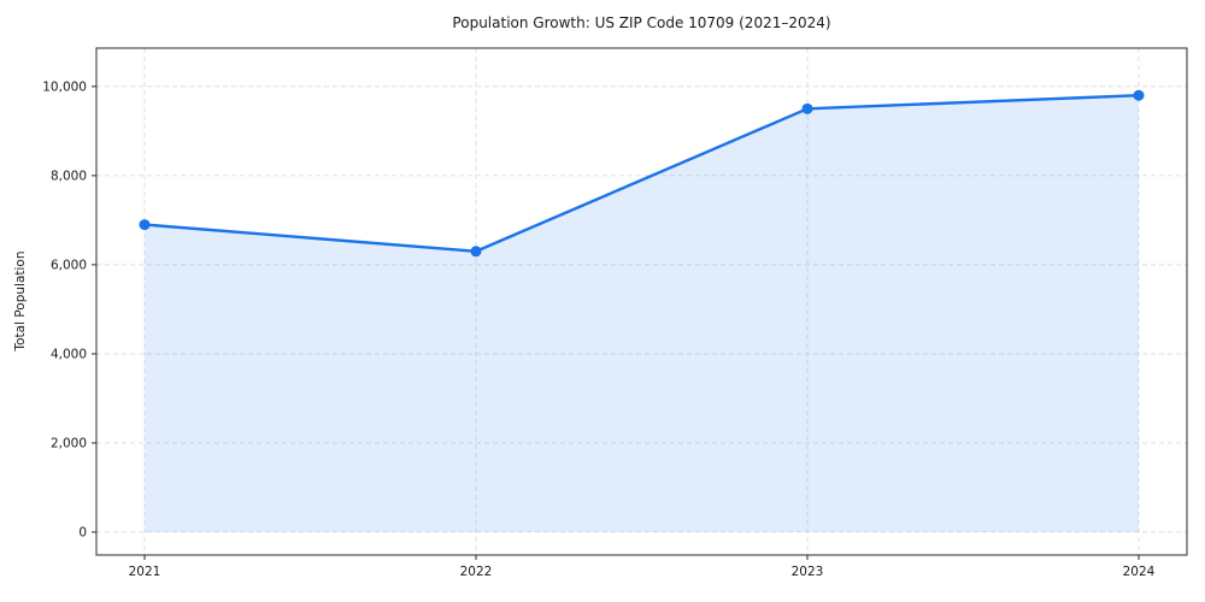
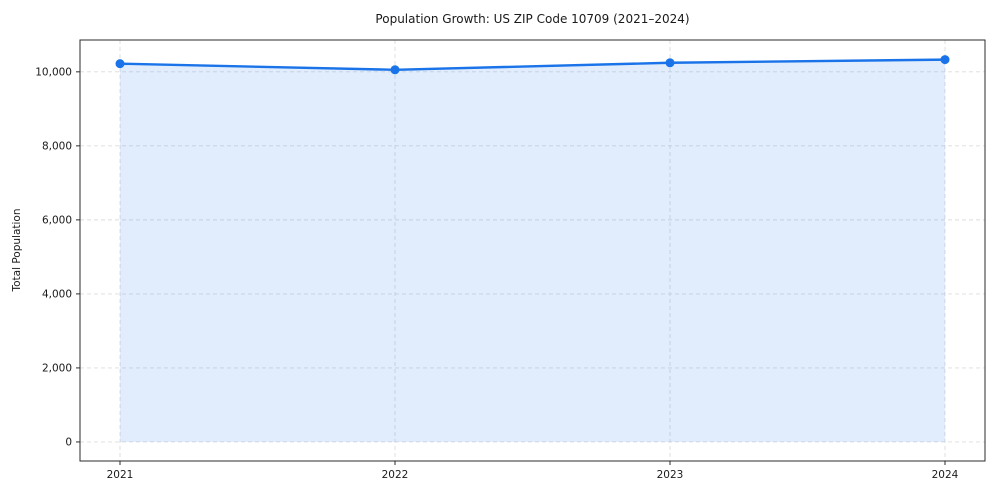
2021: 6900 -> 10200
2022: 6300 -> 10100
2023: 9500 -> 10200
2024: 9800 -> 10300
